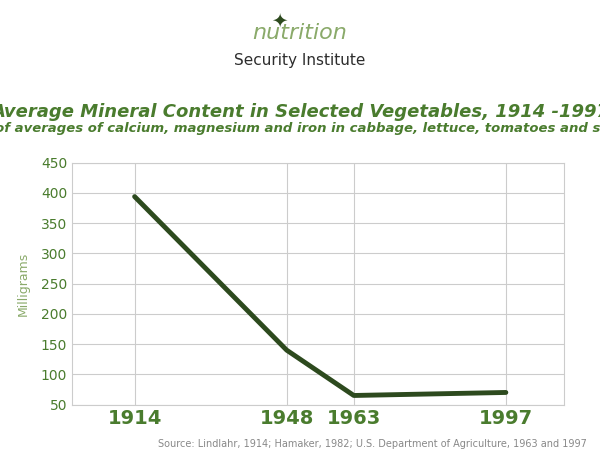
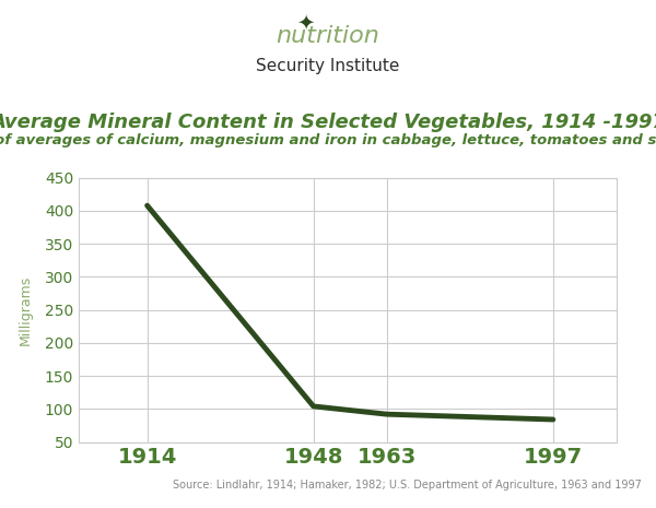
1914: 394 -> 408
1948: 140 -> 104
1963: 65 -> 92
1997: 70 -> 84
